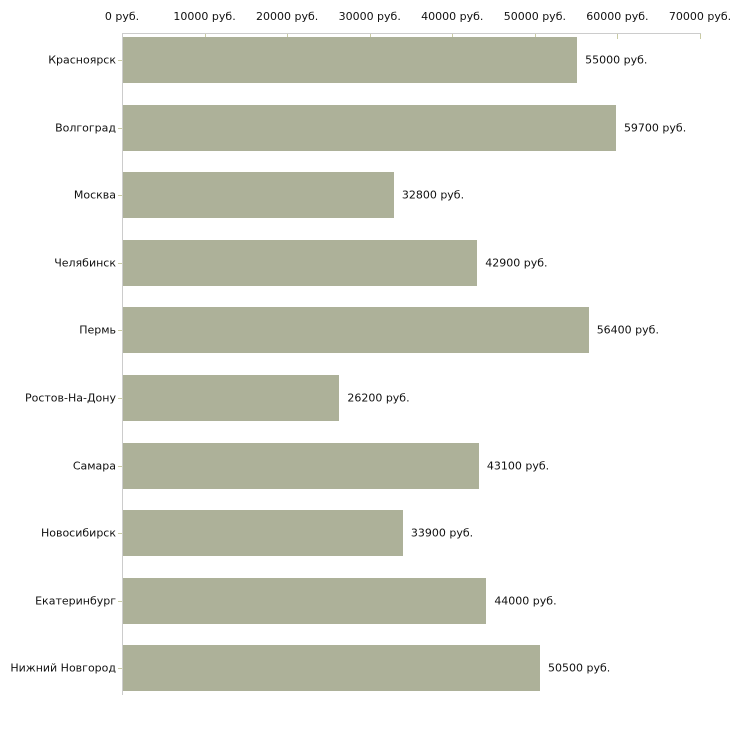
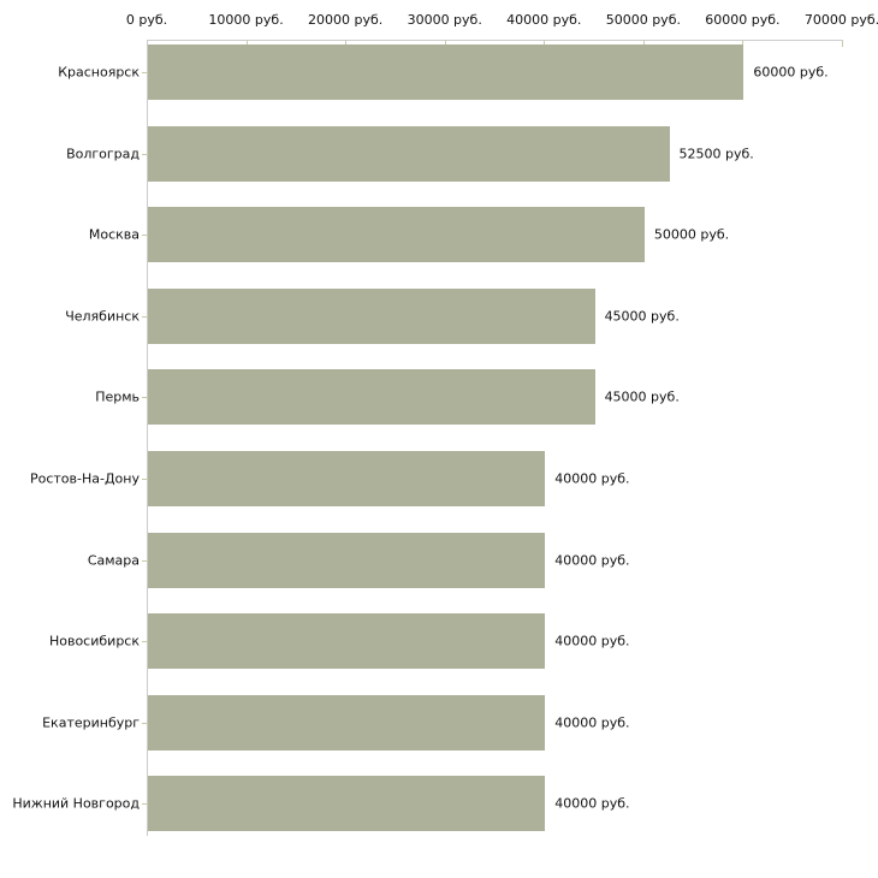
Красноярск: 55000 -> 60000
Волгоград: 59700 -> 52500
Москва: 32800 -> 50000
Челябинск: 42900 -> 45000
Пермь: 56400 -> 45000
Ростов-На-Дону: 26200 -> 40000
Самара: 43100 -> 40000
Новосибирск: 33900 -> 40000
Екатеринбург: 44000 -> 40000
Нижний Новгород: 50500 -> 40000
